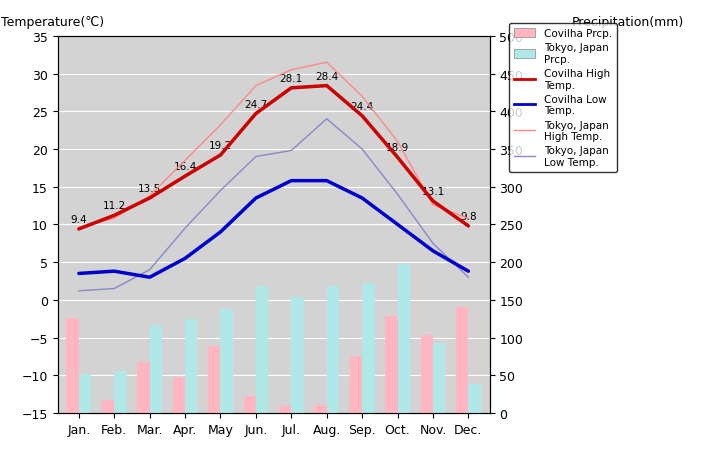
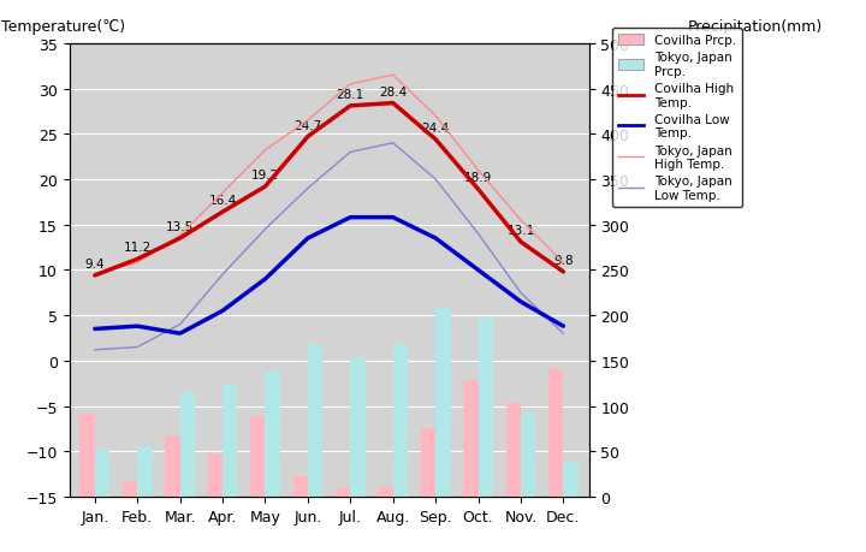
Covilha Prcp./Jan.: 126 -> 92
Tokyo, Japan High Temp./Jun.: 28.4 -> 26.5
Tokyo, Japan Low Temp./Jul.: 19.8 -> 23.0
Tokyo, Japan Prcp./Sep.: 172 -> 210
Tokyo, Japan High Temp./Nov.: 12.6 -> 15.5
